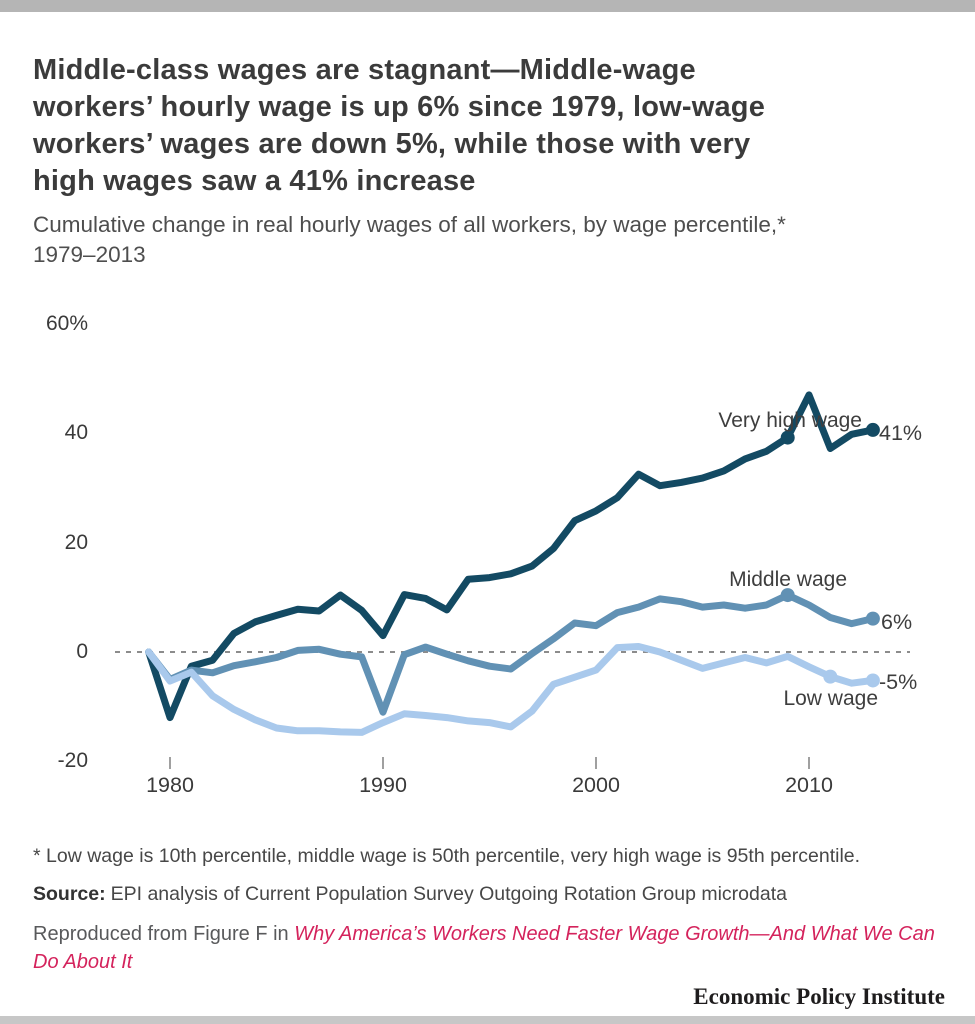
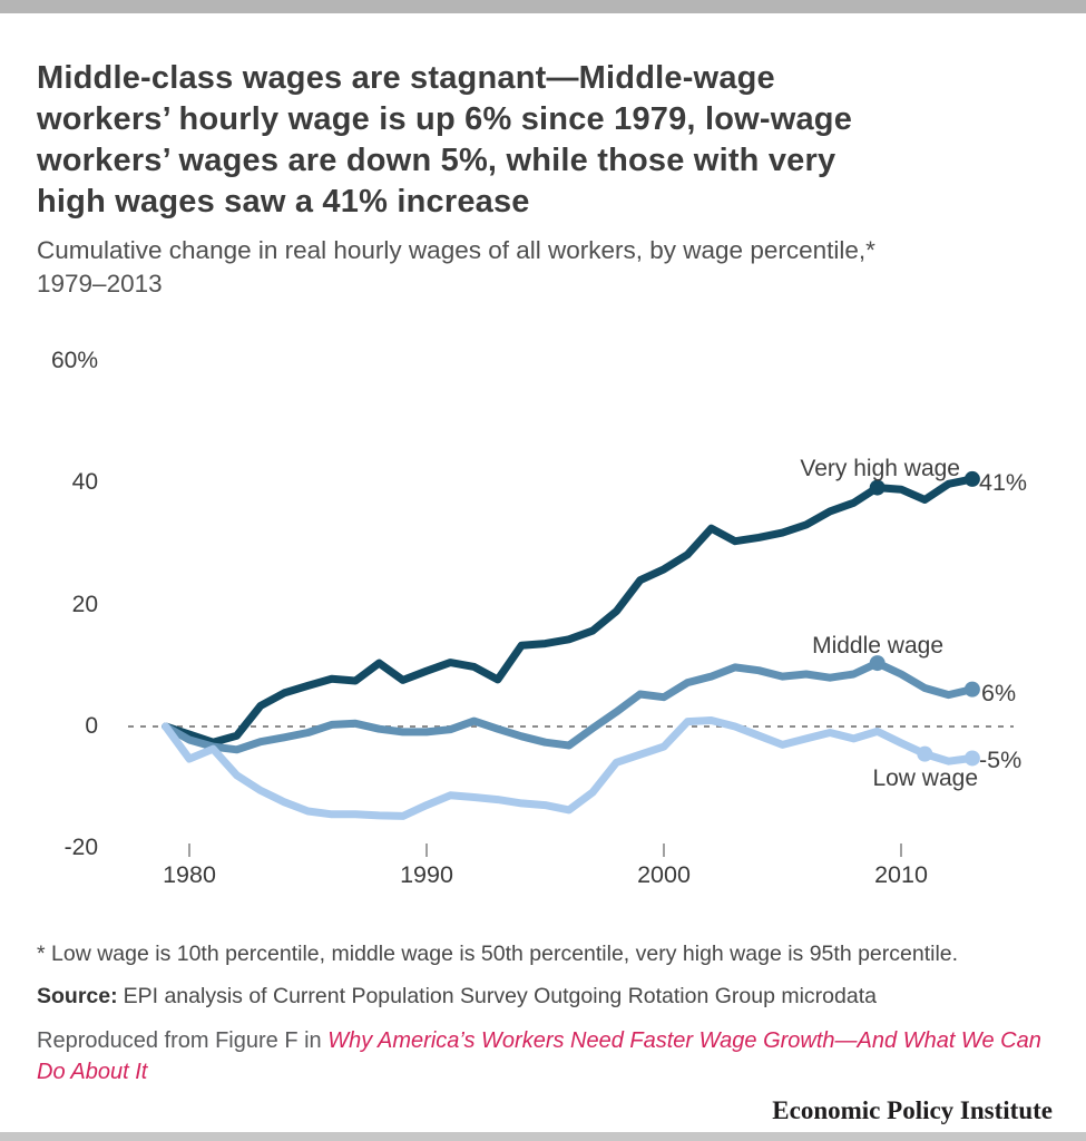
Very high wage/1980: -12% -> -1%
Middle wage/1980: -5% -> -2%
Very high wage/1990: 3% -> 9%
Middle wage/1990: -11% -> -1%
Very high wage/2010: 47% -> 39%
